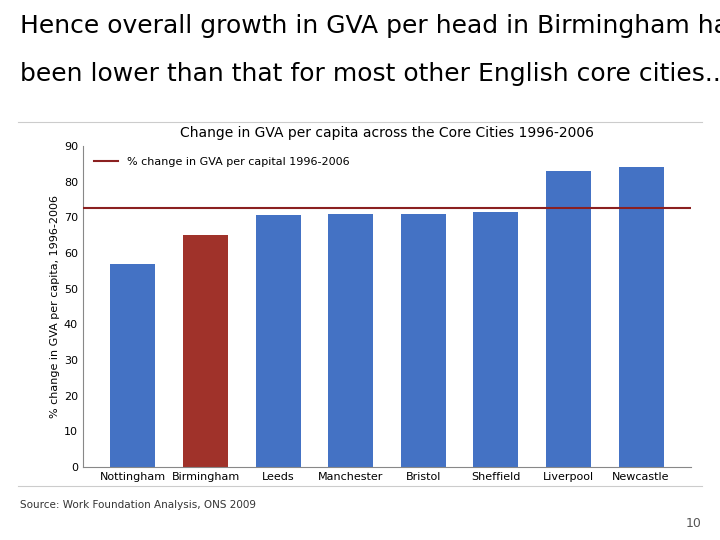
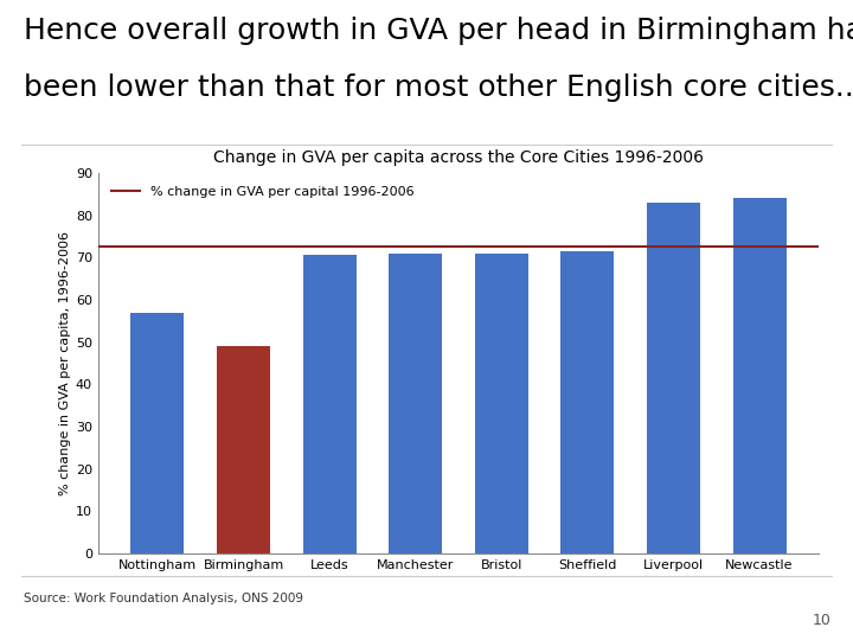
Birmingham: 65.0 -> 49.0
